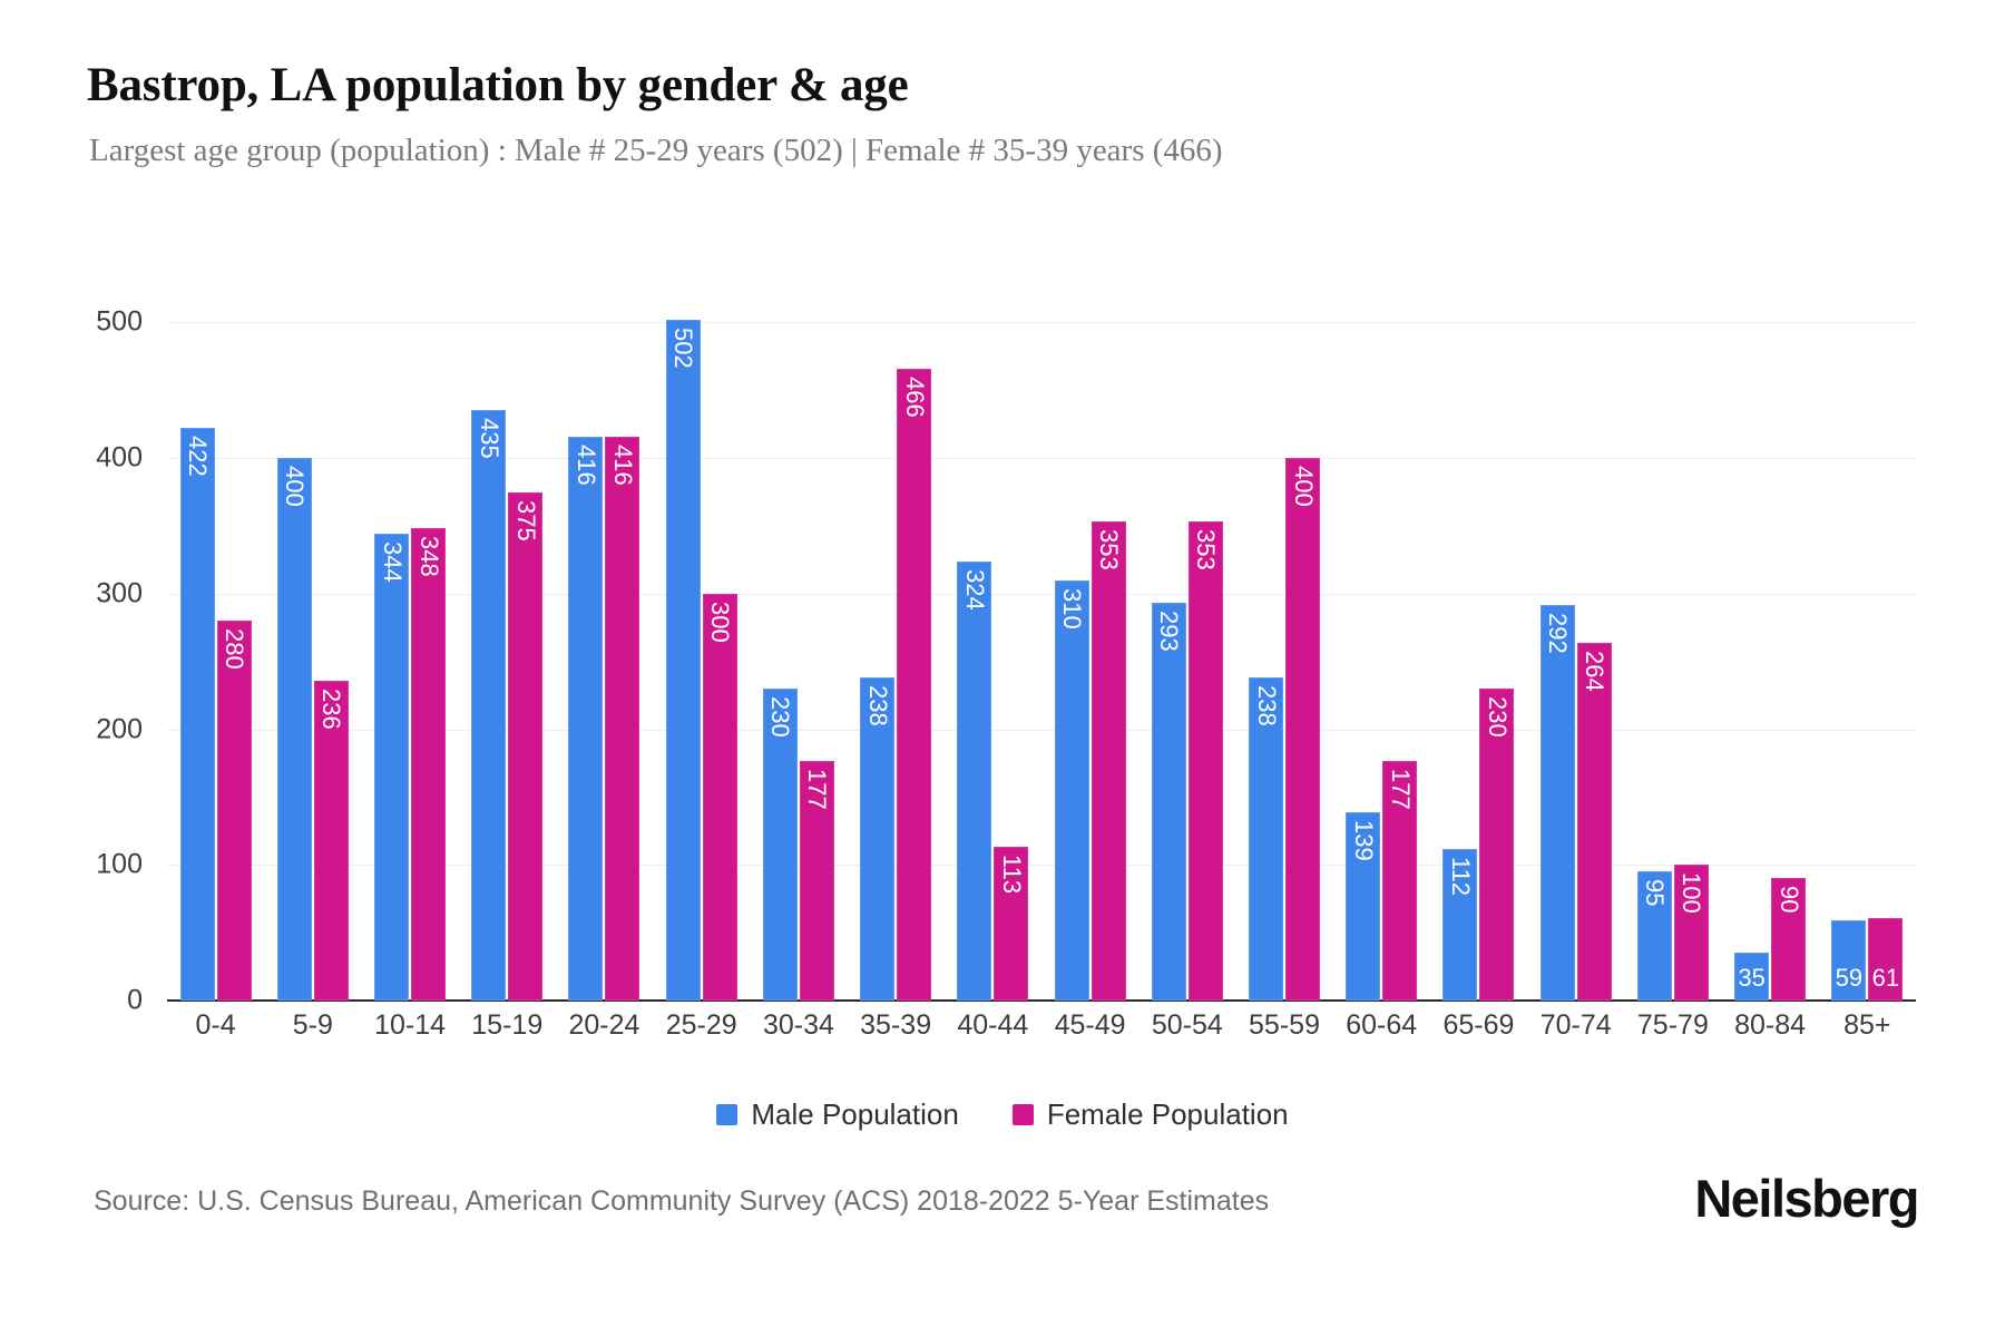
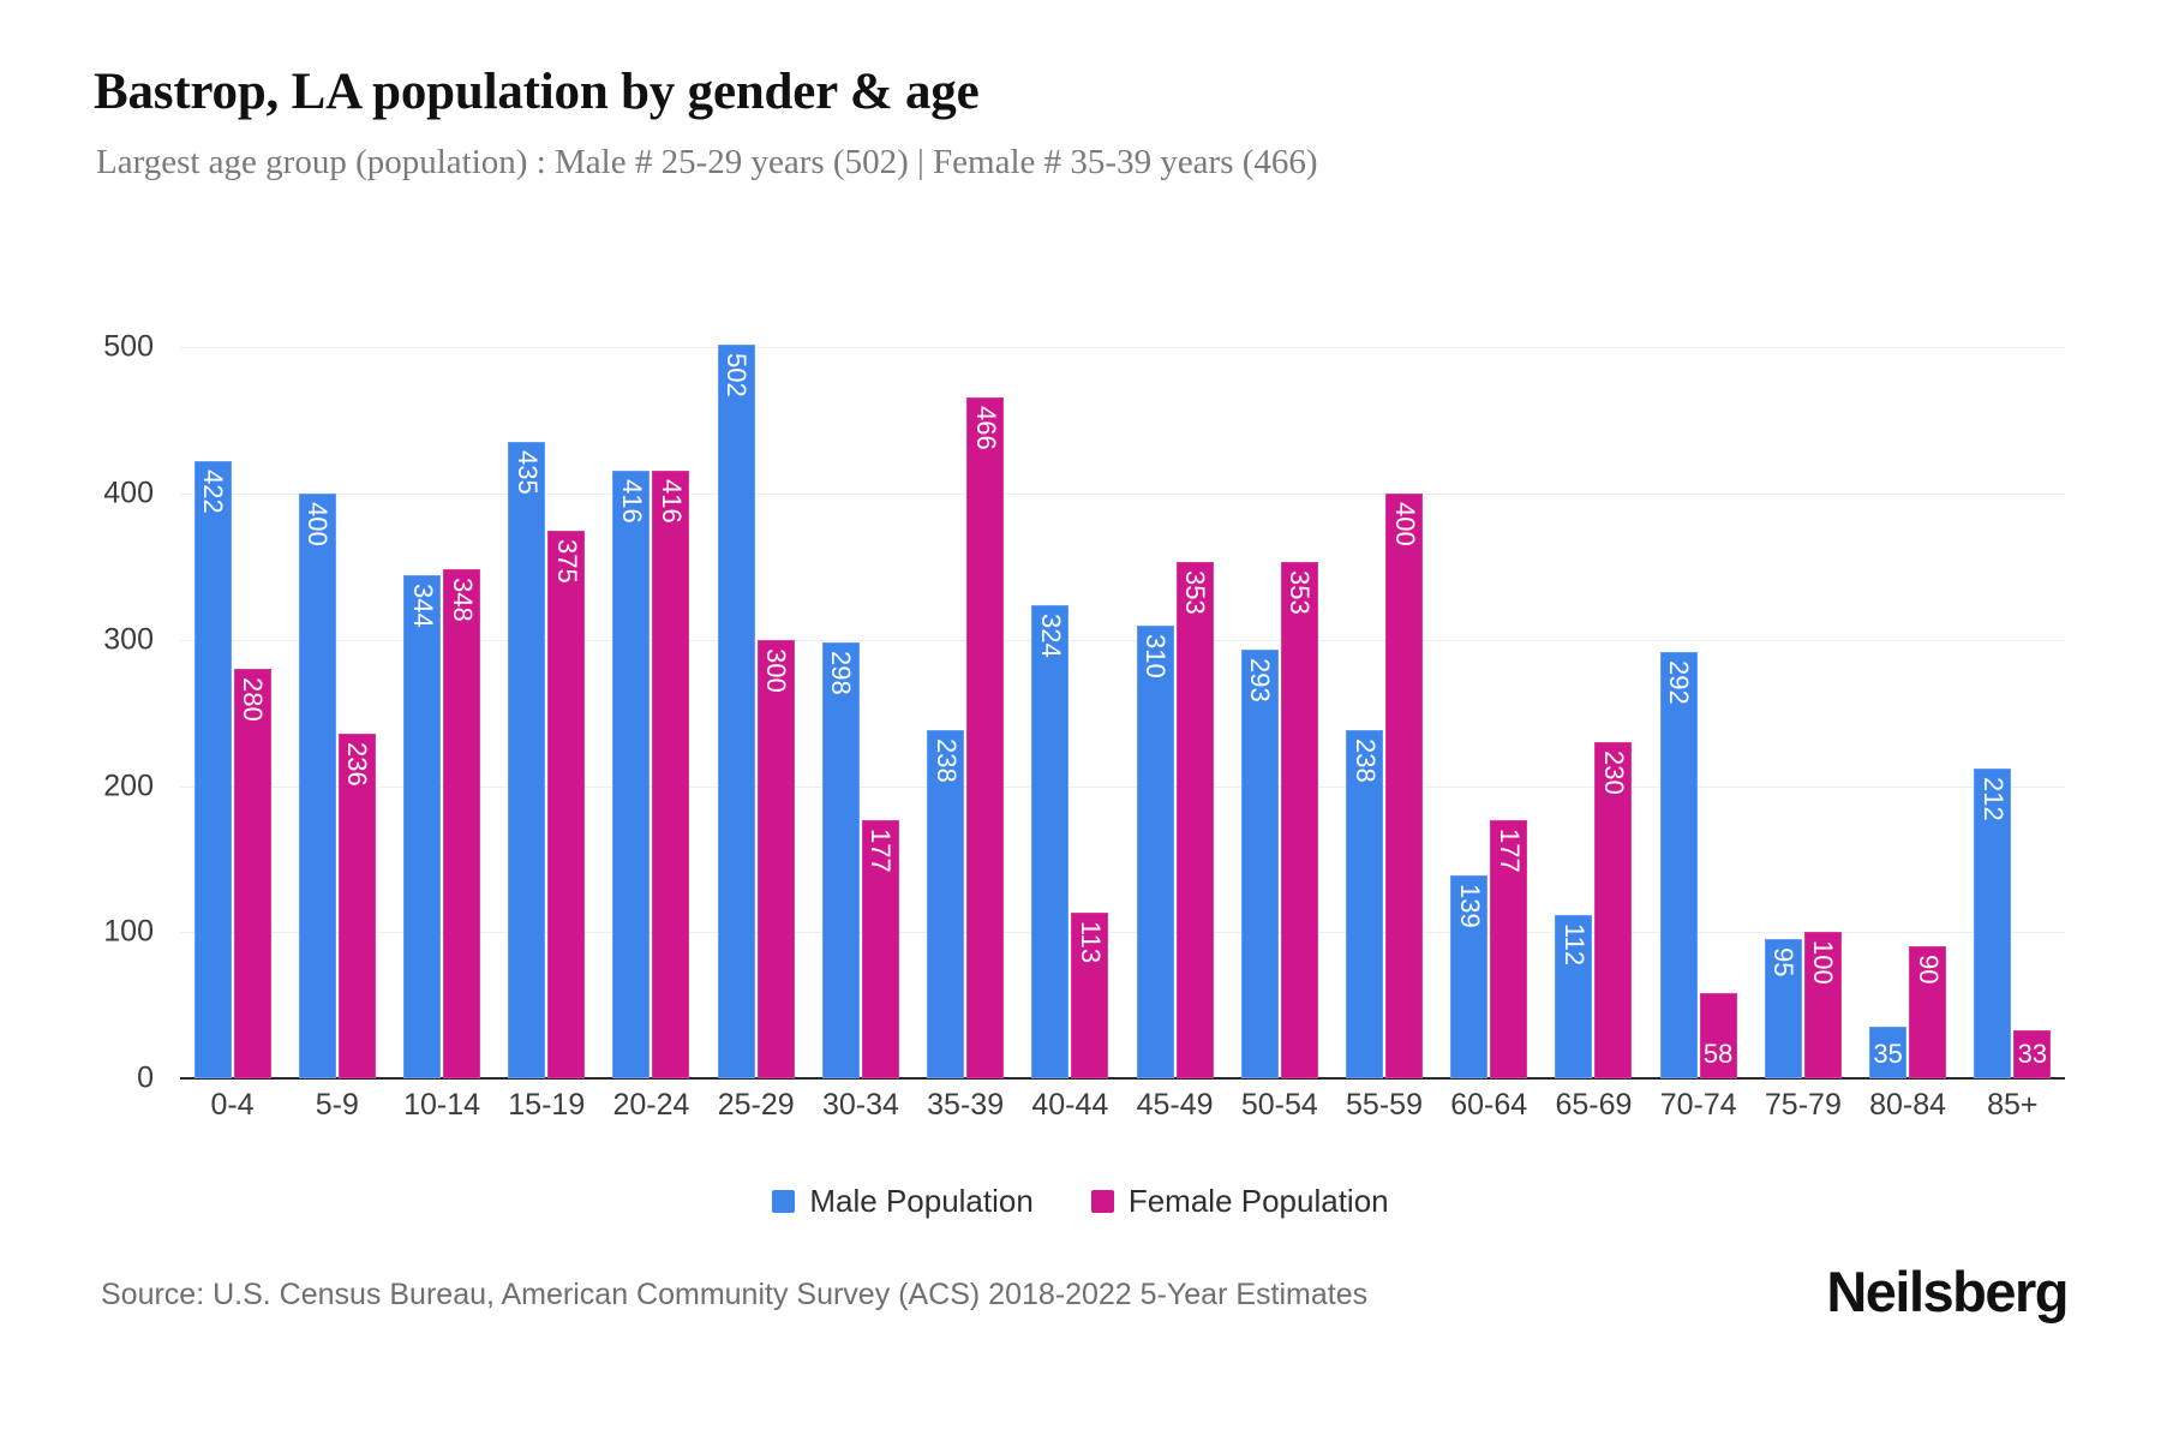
Male Population/30-34: 230 -> 298
Female Population/70-74: 264 -> 58
Male Population/85+: 59 -> 212
Female Population/85+: 61 -> 33
